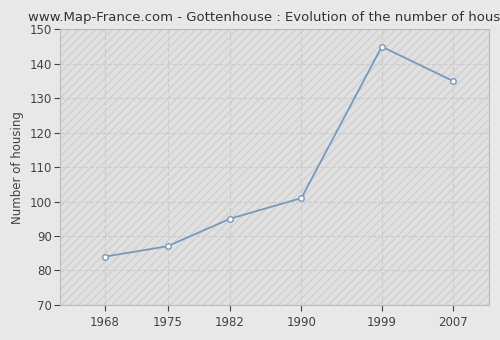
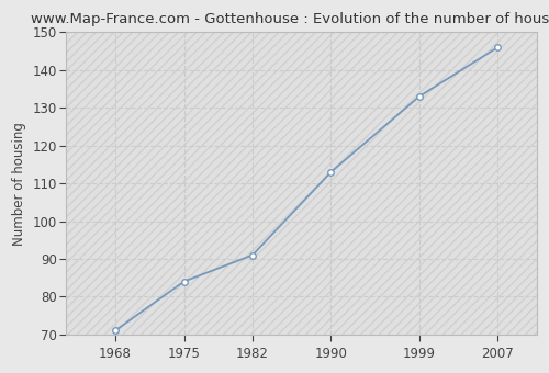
1968: 84 -> 71
1975: 87 -> 84
1982: 95 -> 91
1990: 101 -> 113
1999: 145 -> 133
2007: 135 -> 146
